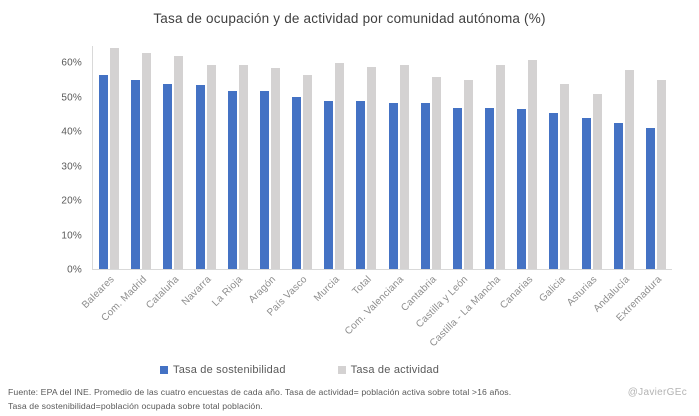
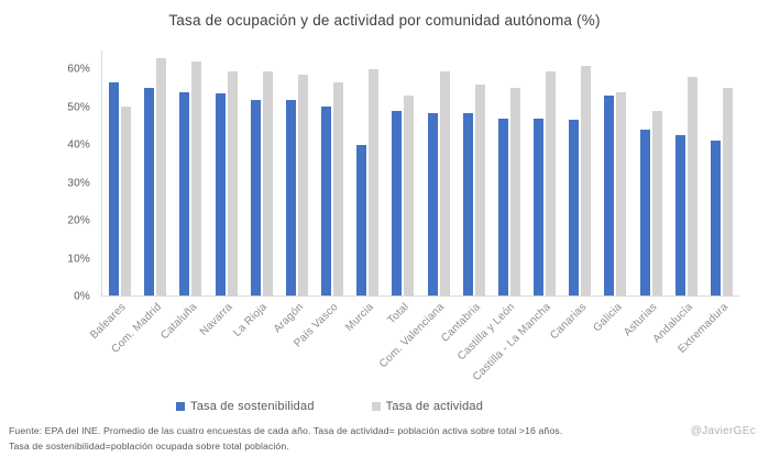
Tasa de actividad/Baleares: 64% -> 50%
Tasa de sostenibilidad/Murcia: 49% -> 40%
Tasa de actividad/Total: 59% -> 53%
Tasa de sostenibilidad/Galicia: 46% -> 53%
Tasa de actividad/Asturias: 51% -> 49%
